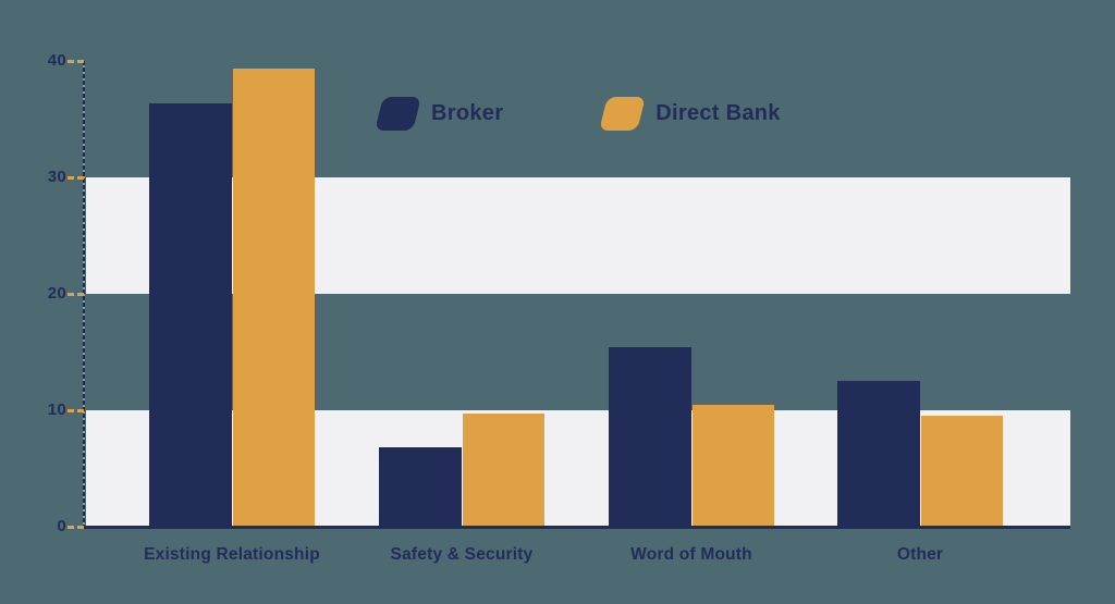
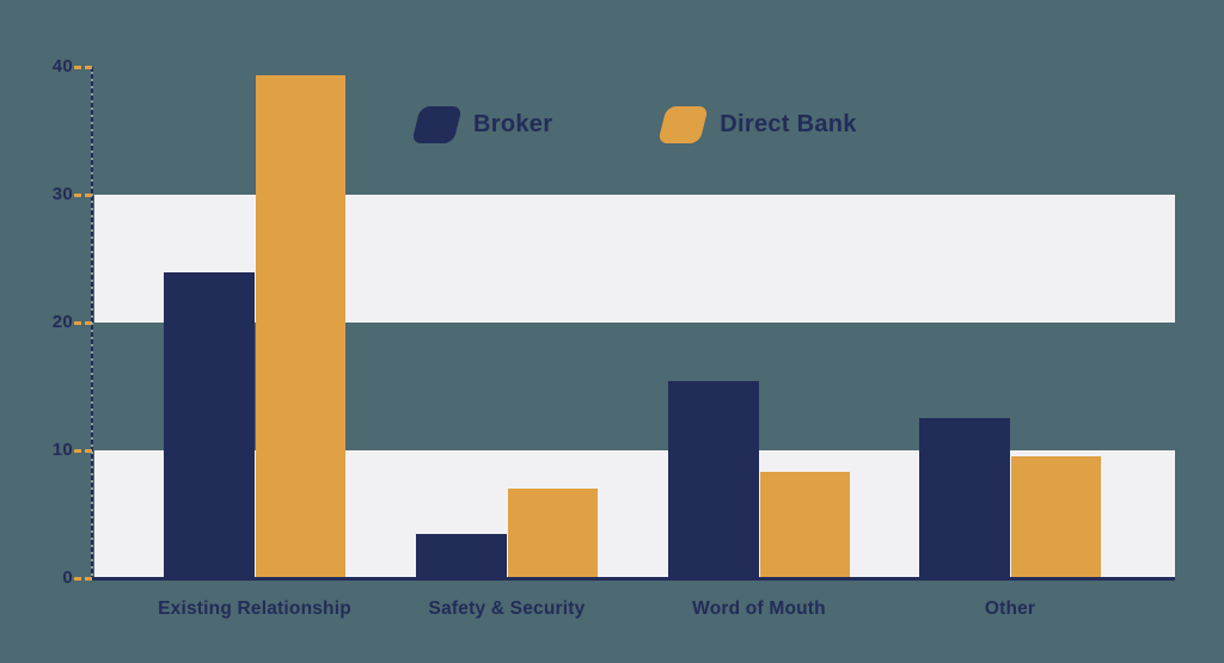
Broker/Existing Relationship: 36.4 -> 23.9
Broker/Safety & Security: 6.8 -> 3.5
Direct Bank/Safety & Security: 9.7 -> 7.0
Direct Bank/Word of Mouth: 10.5 -> 8.3
